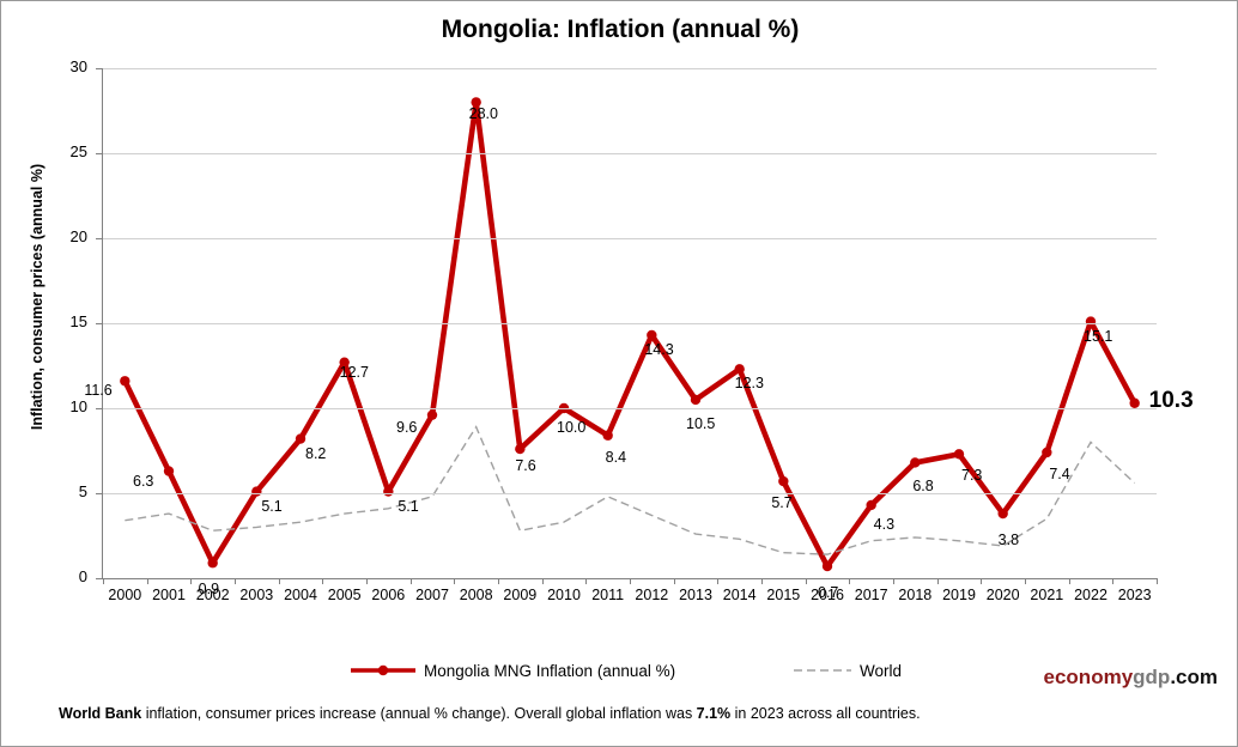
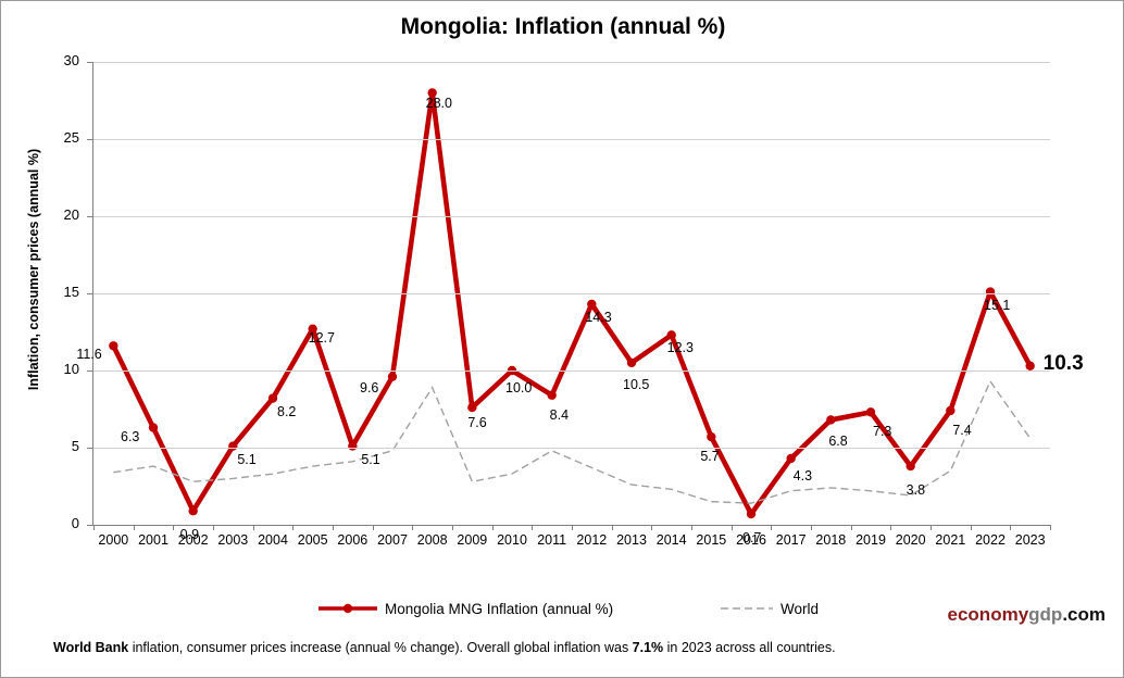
World/2022: 8.0 -> 9.3
